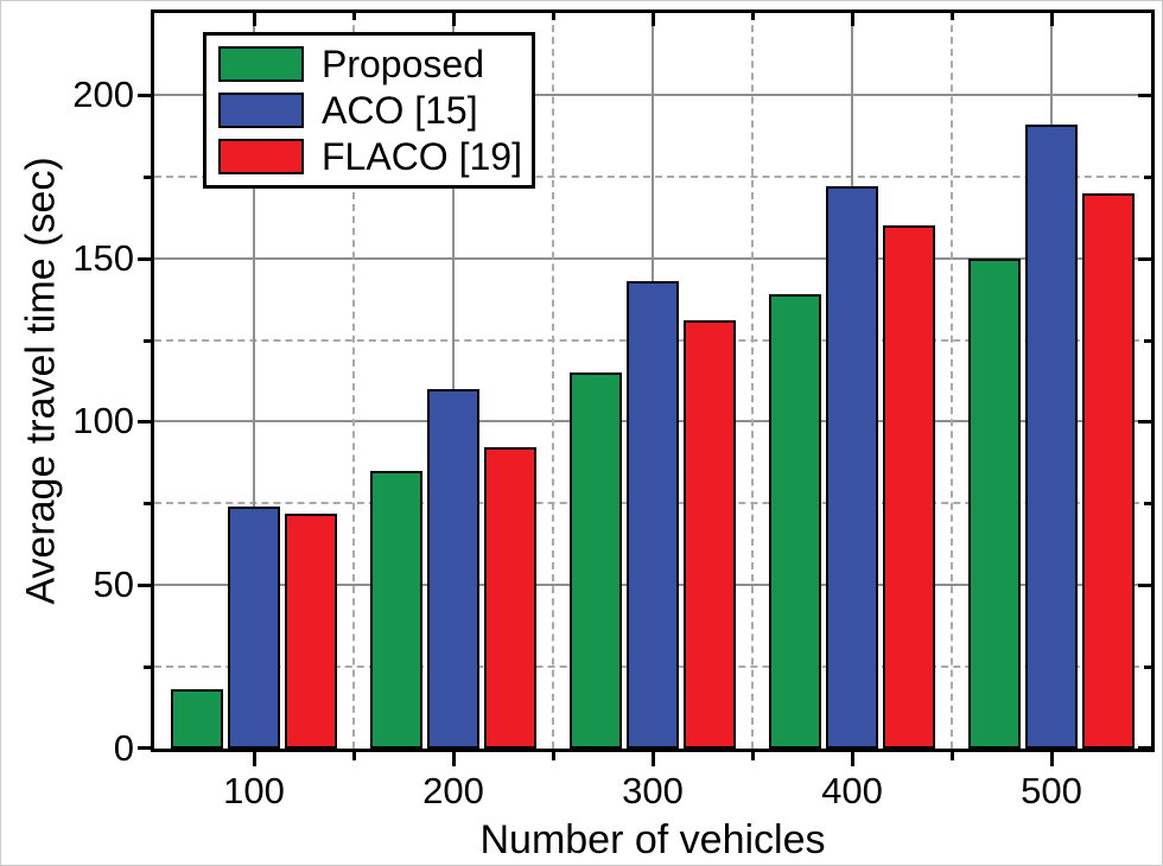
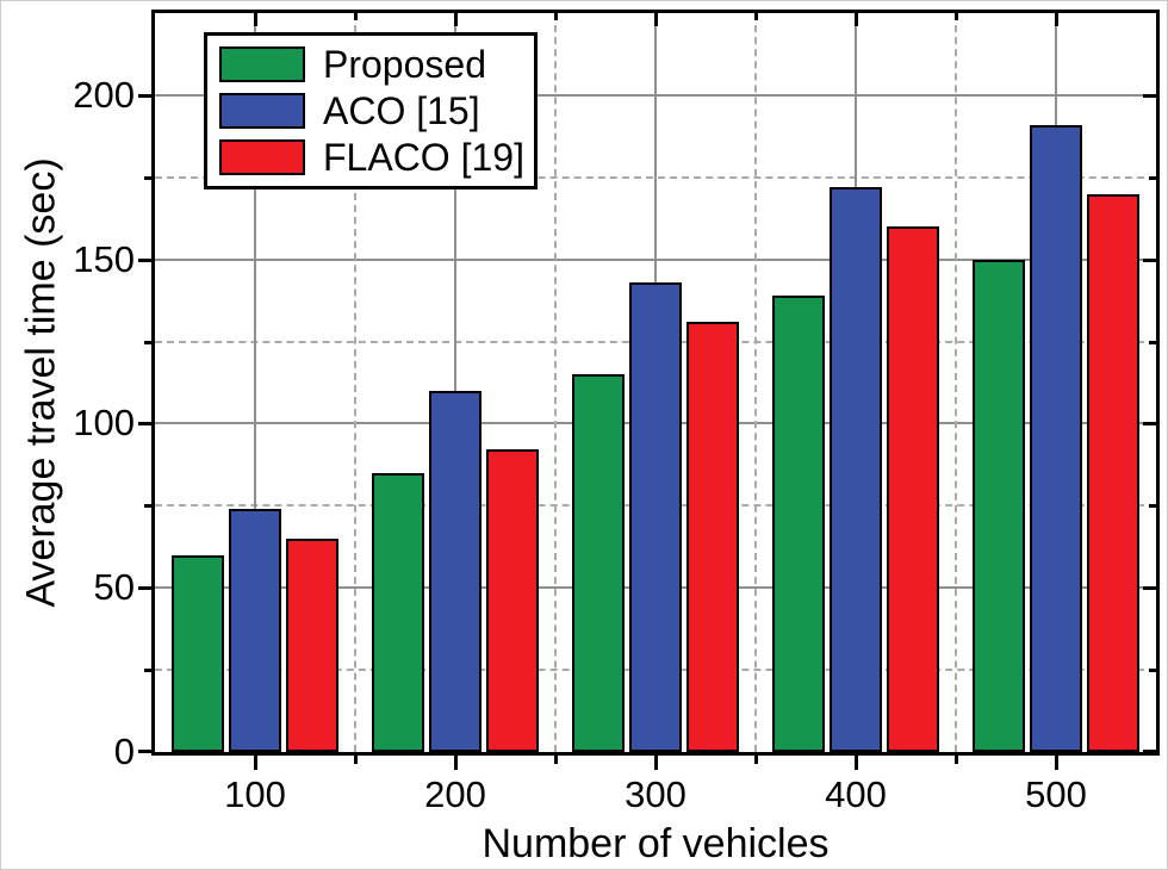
Proposed/100: 18 -> 60
FLACO [19]/100: 72 -> 65
